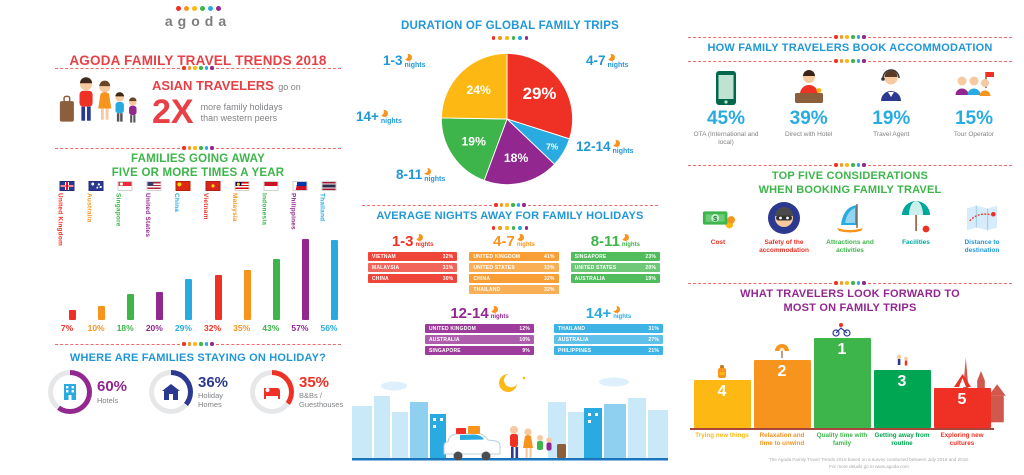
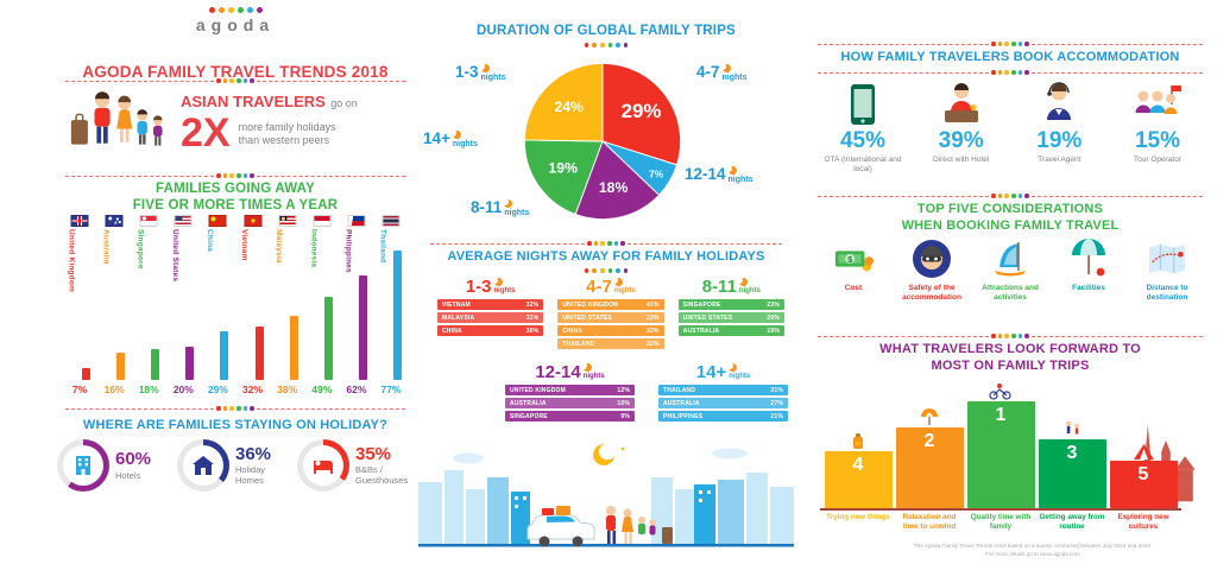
FAMILIES GOING AWAY FIVE OR MORE TIMES A YEAR/Australia: 10% -> 16%
FAMILIES GOING AWAY FIVE OR MORE TIMES A YEAR/Malaysia: 35% -> 38%
FAMILIES GOING AWAY FIVE OR MORE TIMES A YEAR/Indonesia: 43% -> 49%
FAMILIES GOING AWAY FIVE OR MORE TIMES A YEAR/Philippines: 57% -> 62%
FAMILIES GOING AWAY FIVE OR MORE TIMES A YEAR/Thailand: 56% -> 77%
